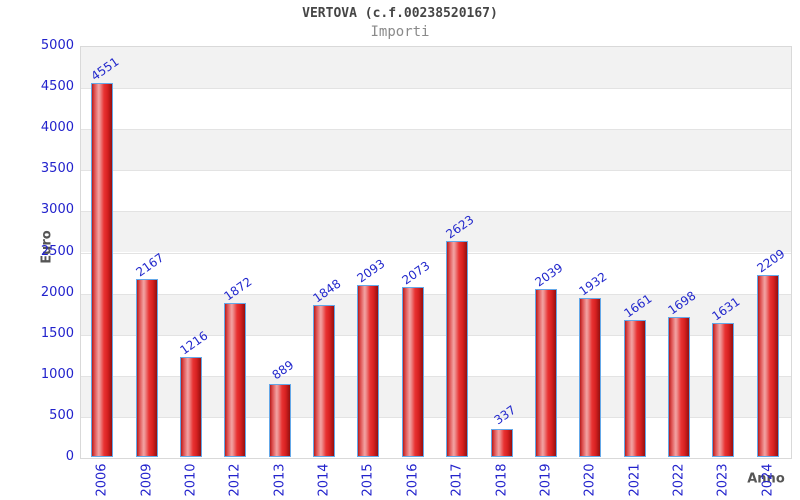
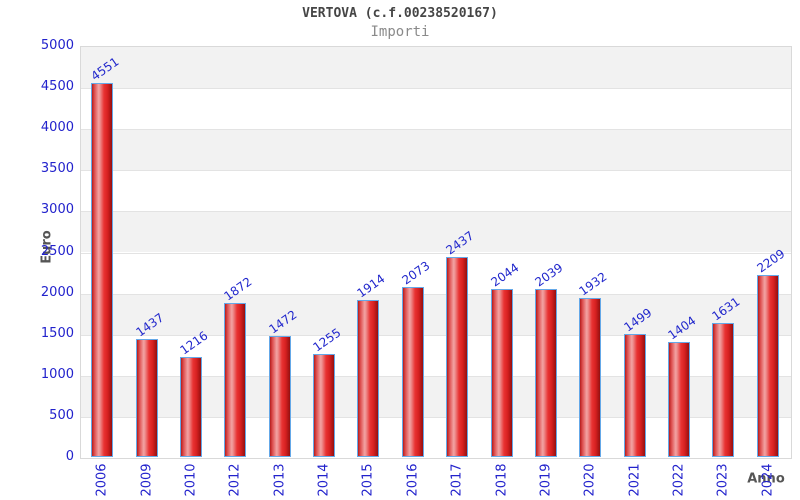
2009: 2167 -> 1437
2013: 889 -> 1472
2014: 1848 -> 1255
2015: 2093 -> 1914
2017: 2623 -> 2437
2018: 337 -> 2044
2021: 1661 -> 1499
2022: 1698 -> 1404
